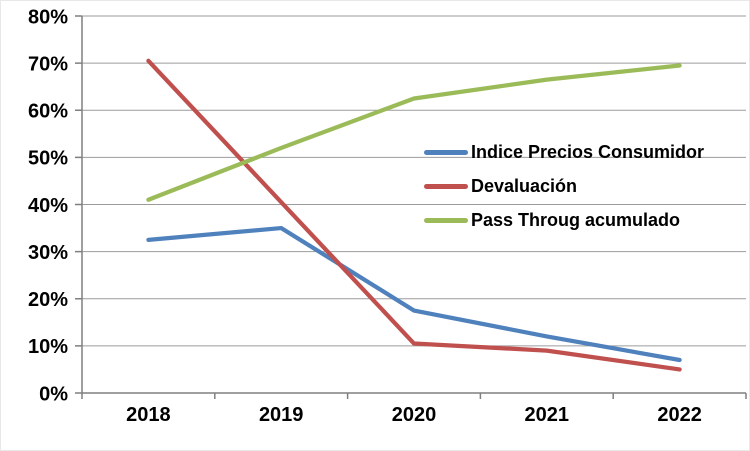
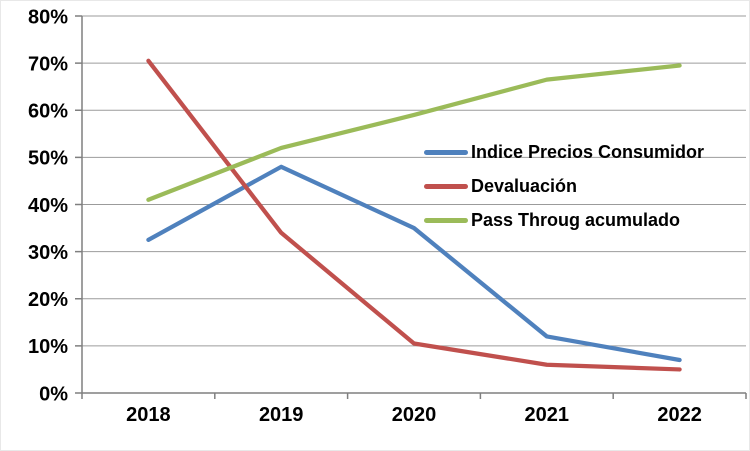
Indice Precios Consumidor/2019: 35% -> 48%
Devaluación/2019: 40% -> 34%
Indice Precios Consumidor/2020: 18% -> 35%
Pass Throug acumulado/2020: 62% -> 59%
Devaluación/2021: 9% -> 6%
